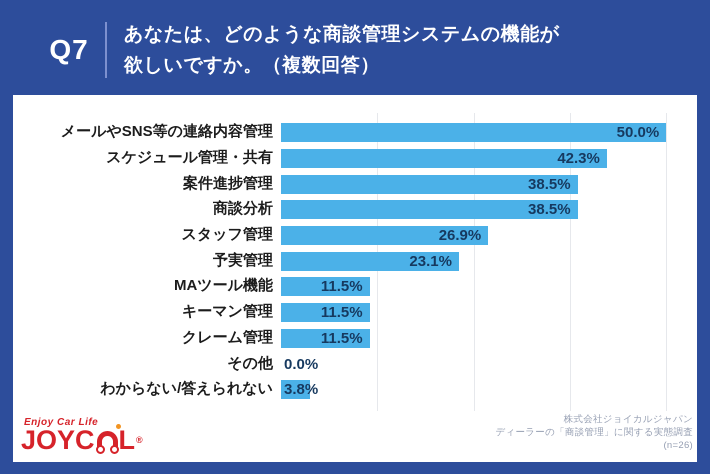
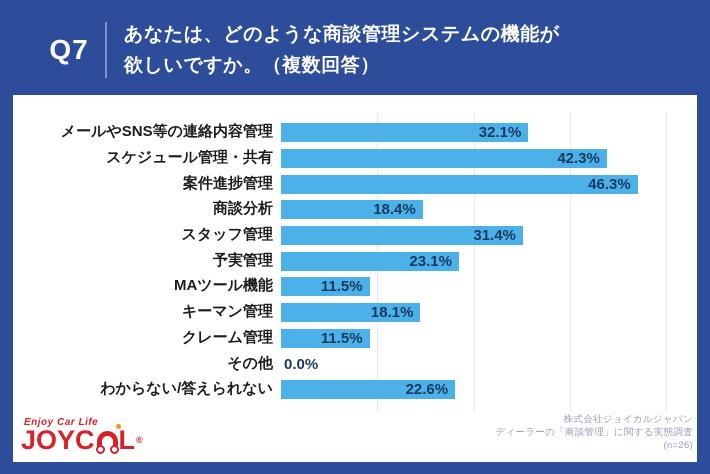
メールやSNS等の連絡内容管理: 50.0% -> 32.1%
案件進捗管理: 38.5% -> 46.3%
商談分析: 38.5% -> 18.4%
スタッフ管理: 26.9% -> 31.4%
キーマン管理: 11.5% -> 18.1%
わからない/答えられない: 3.8% -> 22.6%
